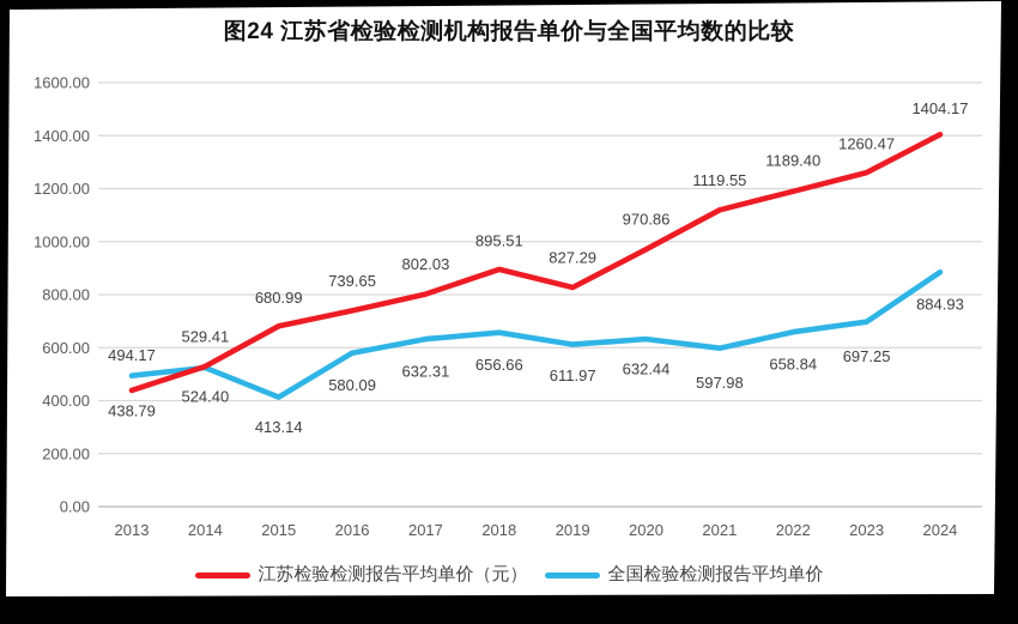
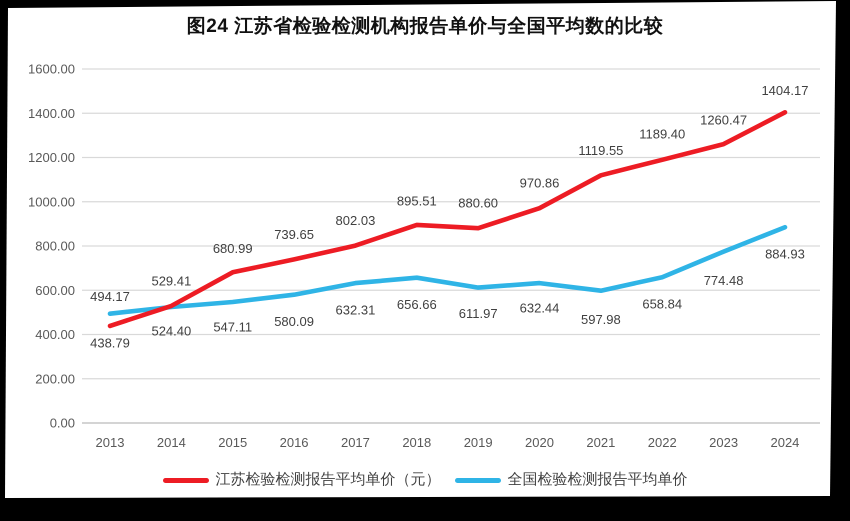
全国检验检测报告平均单价/2015: 413.14 -> 547.11
江苏检验检测报告平均单价（元）/2019: 827.29 -> 880.60
全国检验检测报告平均单价/2023: 697.25 -> 774.48
